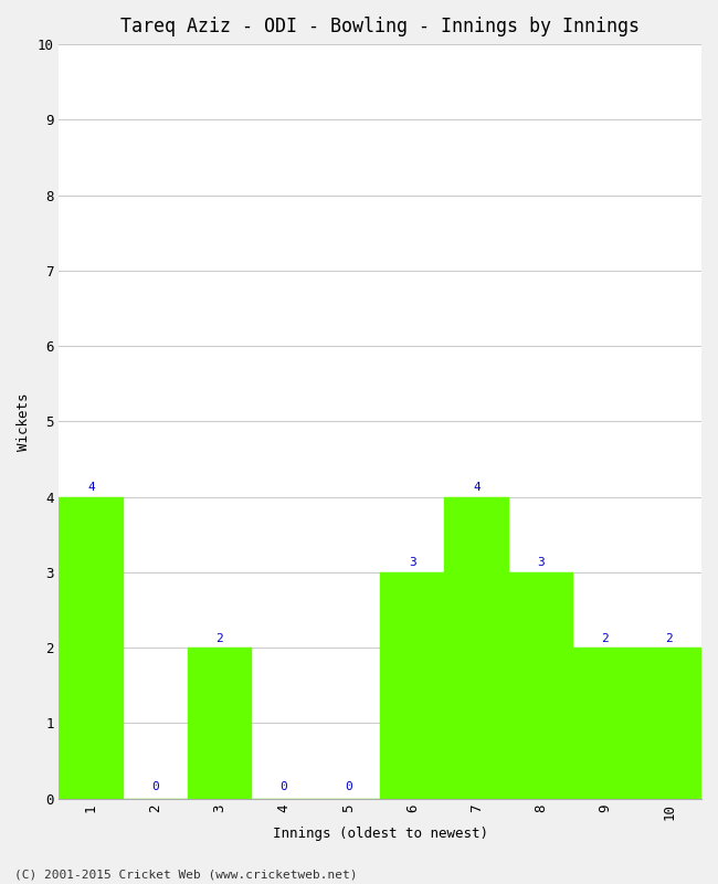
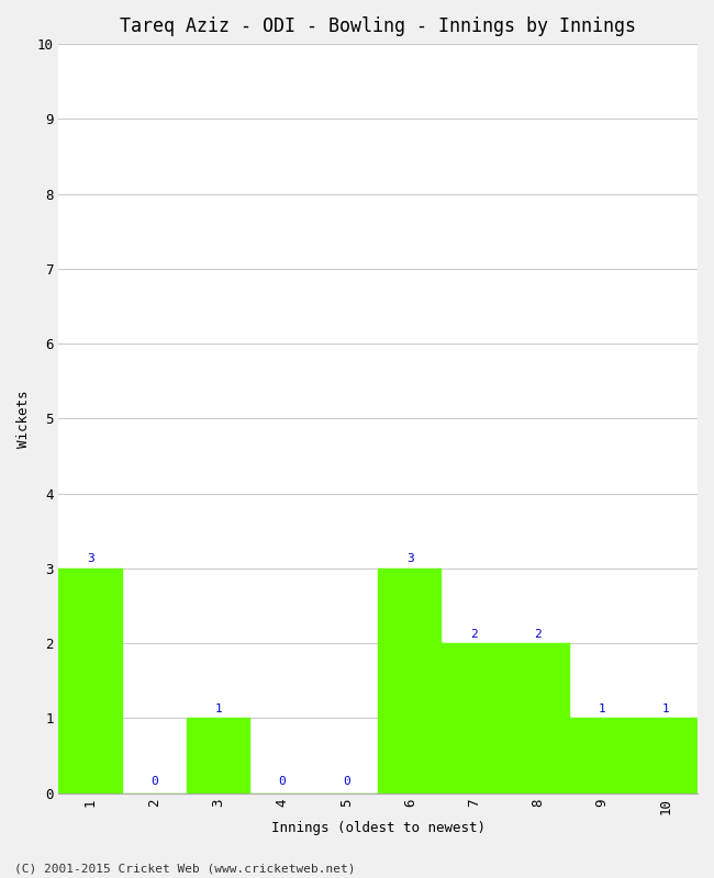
1: 4 -> 3
3: 2 -> 1
7: 4 -> 2
8: 3 -> 2
9: 2 -> 1
10: 2 -> 1
